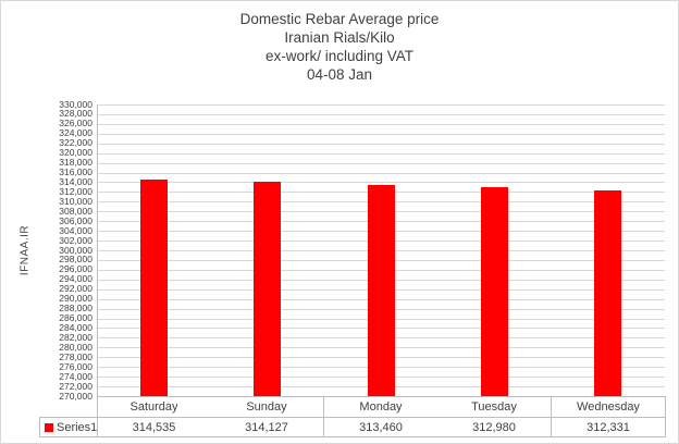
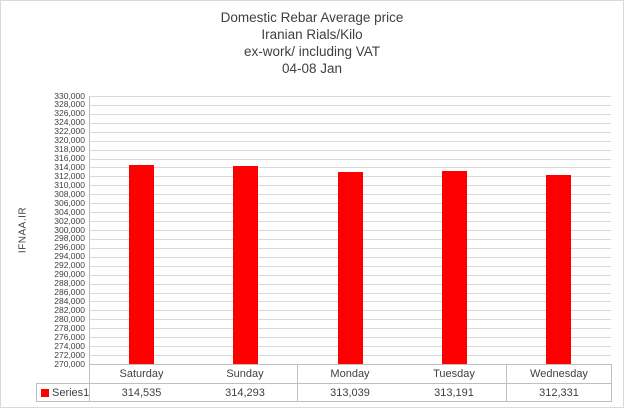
Sunday: 314,127 -> 314,293
Monday: 313,460 -> 313,039
Tuesday: 312,980 -> 313,191
